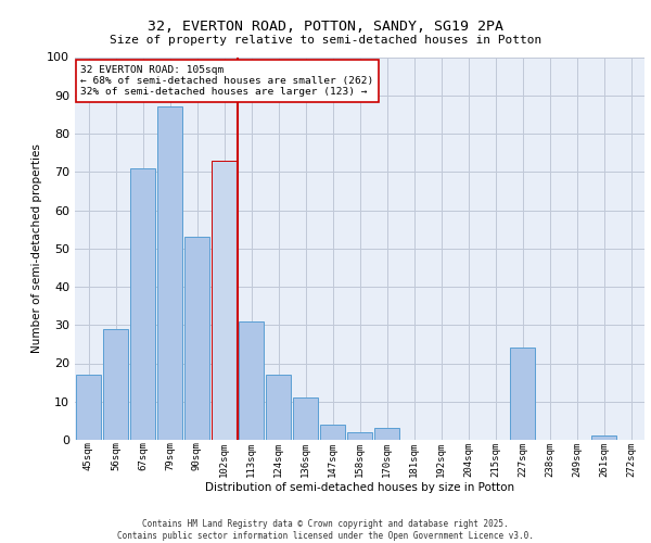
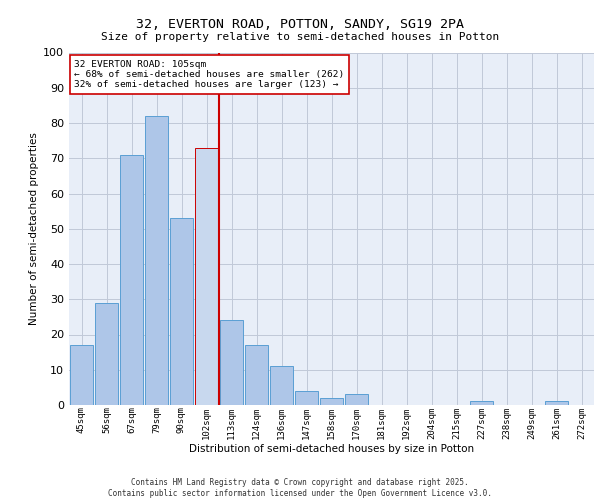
79sqm: 87 -> 82
113sqm: 31 -> 24
227sqm: 24 -> 1
